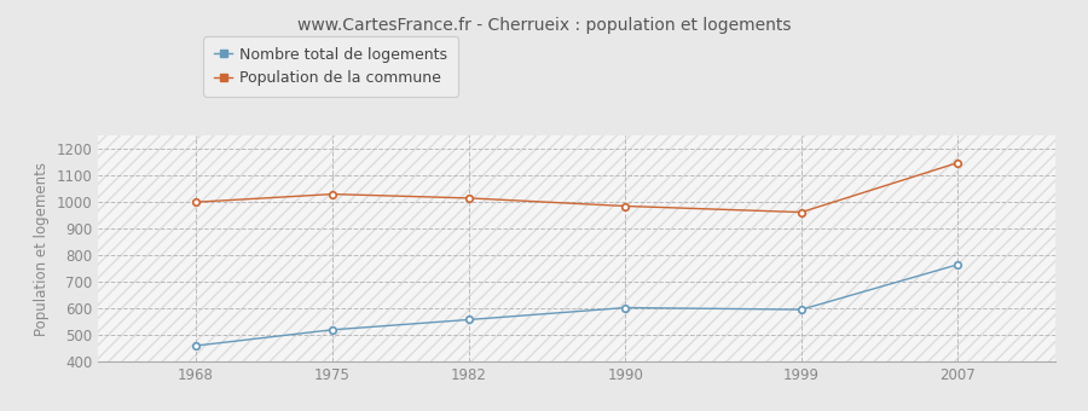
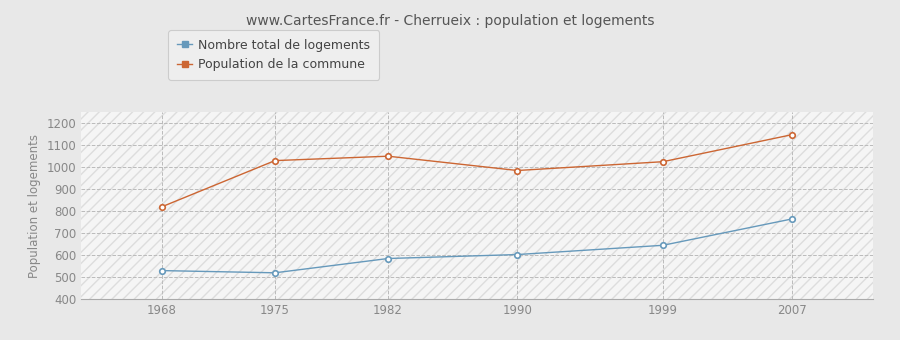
Nombre total de logements/1968: 460 -> 530
Population de la commune/1968: 1000 -> 820
Nombre total de logements/1982: 558 -> 585
Population de la commune/1982: 1015 -> 1050
Nombre total de logements/1999: 596 -> 645
Population de la commune/1999: 962 -> 1025
